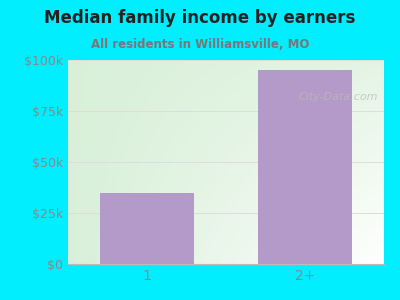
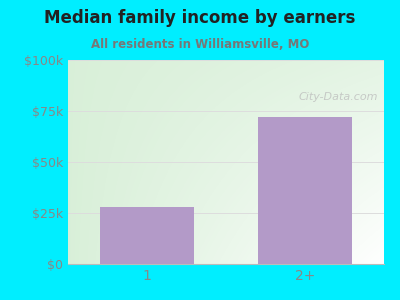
1: $35k -> $28k
2+: $95k -> $72k
